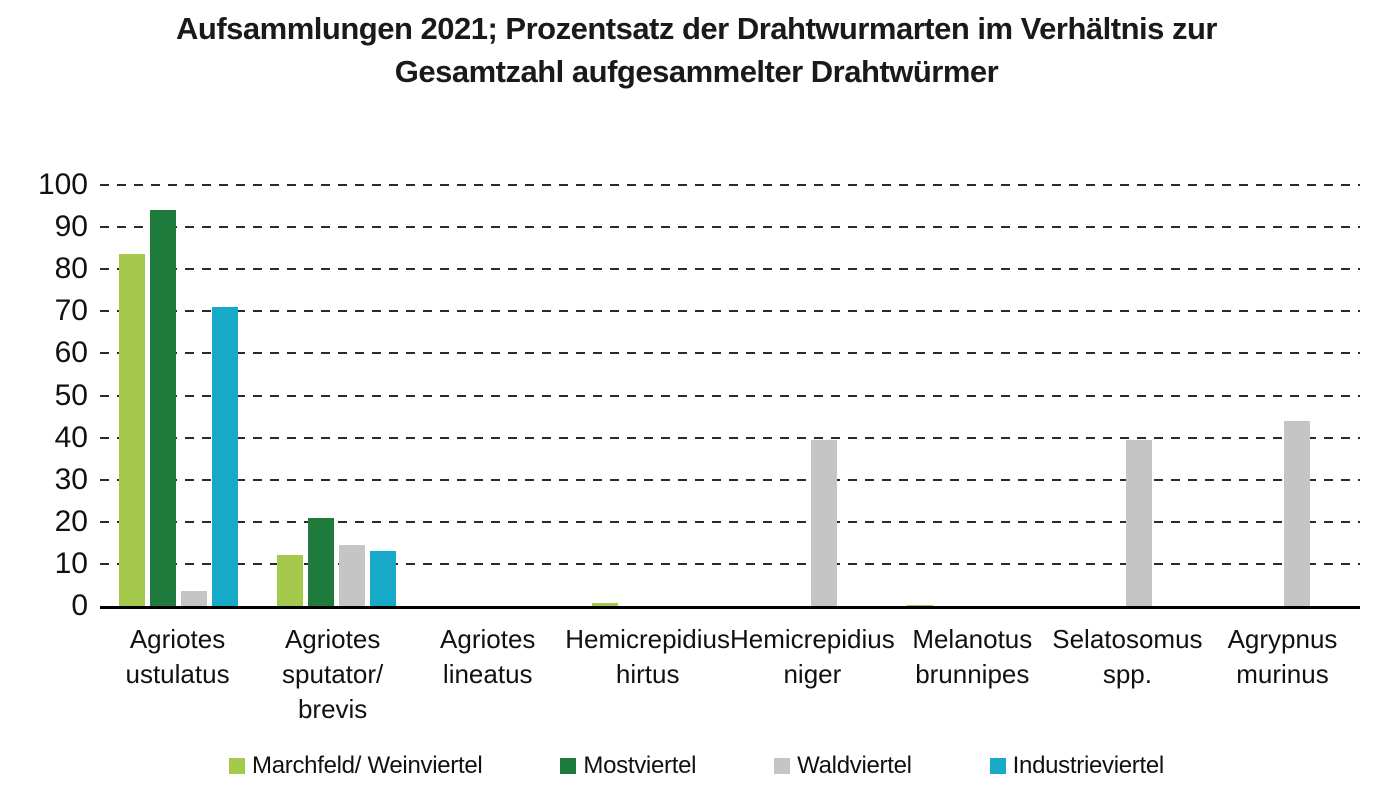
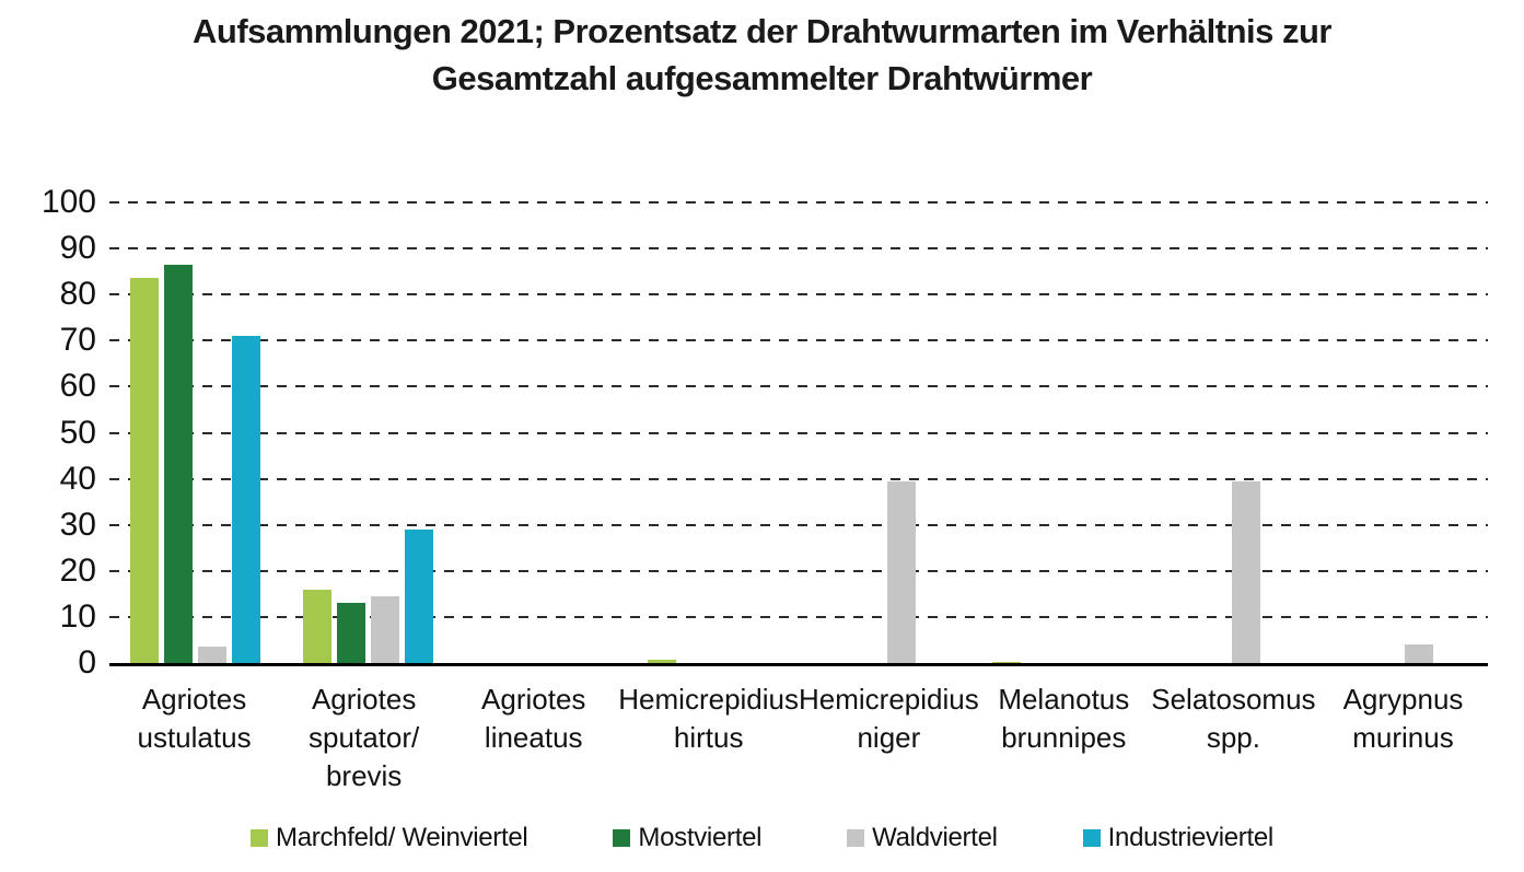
Mostviertel/Agriotes ustulatus: 94 -> 86
Marchfeld/ Weinviertel/Agriotes sputator/ brevis: 12 -> 16
Mostviertel/Agriotes sputator/ brevis: 21 -> 13
Industrieviertel/Agriotes sputator/ brevis: 13 -> 29
Waldviertel/Agrypnus murinus: 44 -> 4
